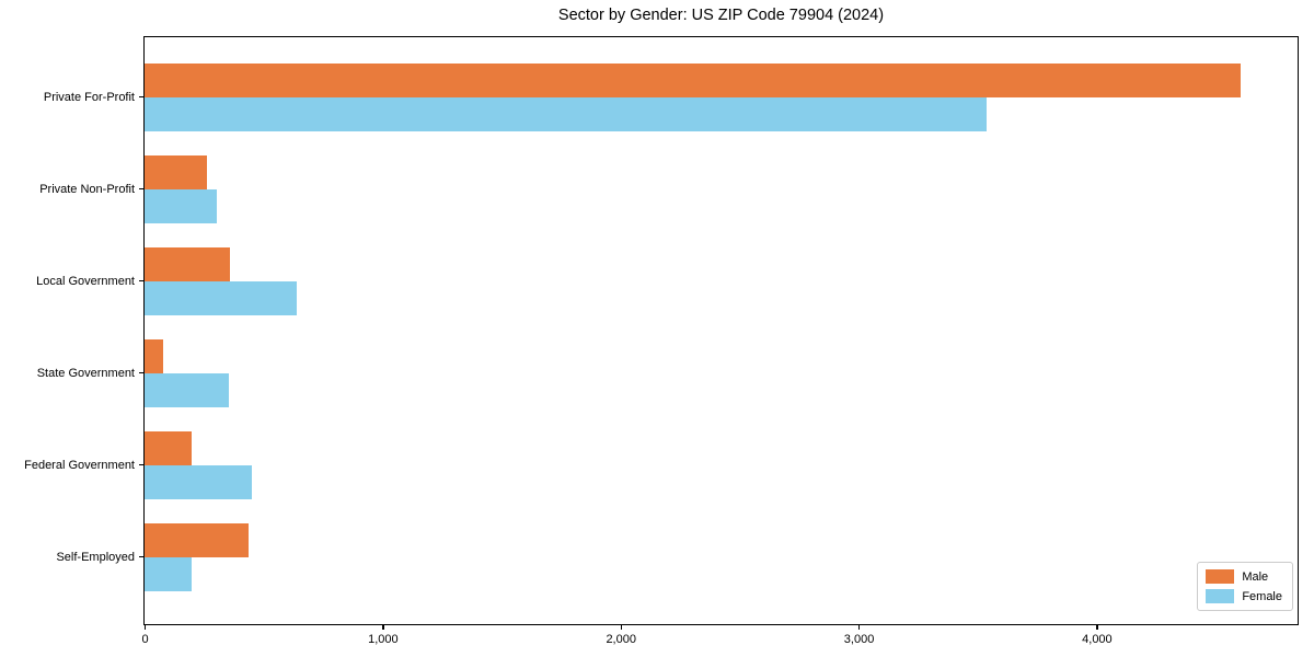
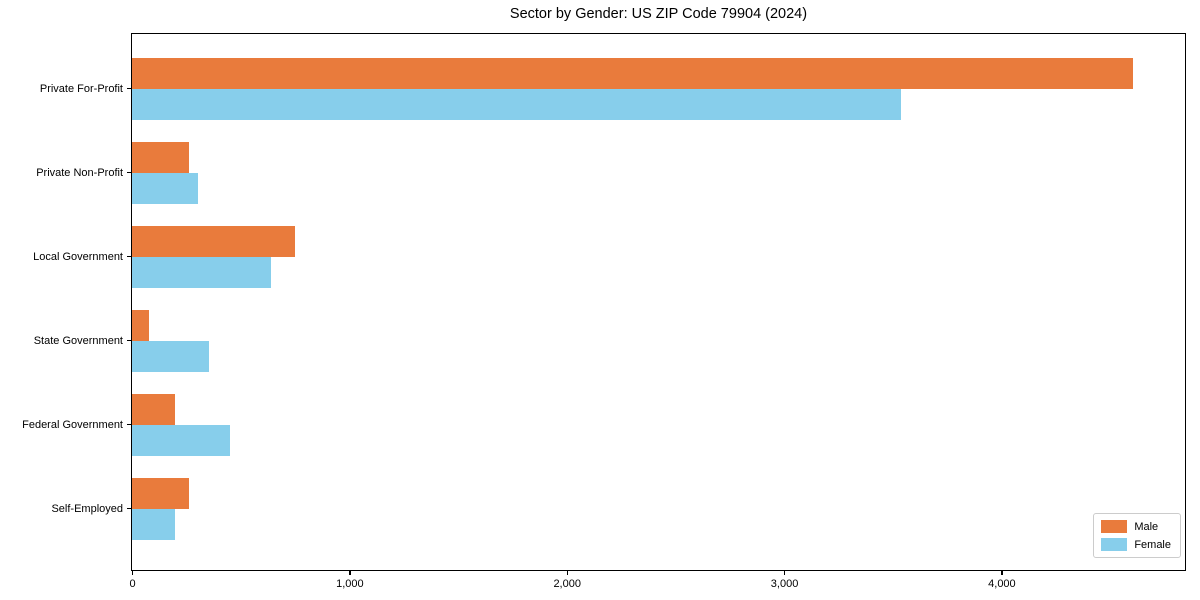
Male/Local Government: 360 -> 750
Male/Self-Employed: 440 -> 260
